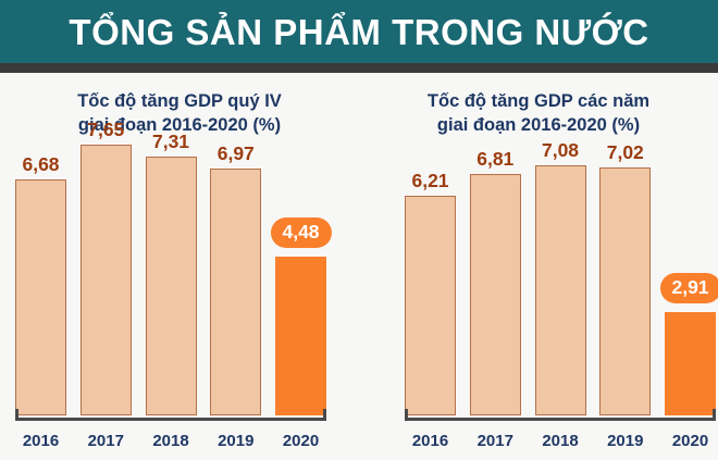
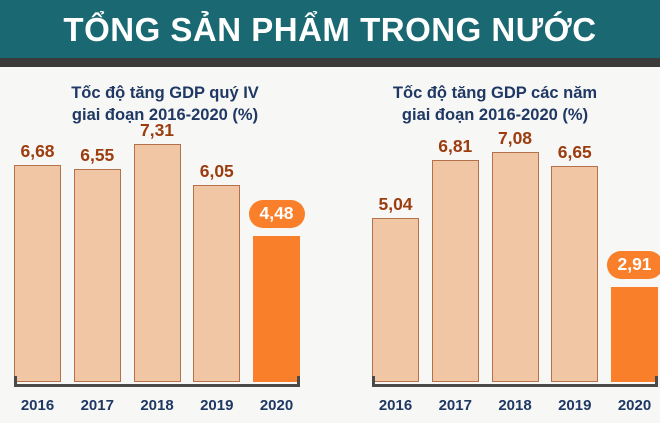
Tốc độ tăng GDP quý IV/2017: 7,65 -> 6,55
Tốc độ tăng GDP quý IV/2019: 6,97 -> 6,05
Tốc độ tăng GDP các năm/2016: 6,21 -> 5,04
Tốc độ tăng GDP các năm/2019: 7,02 -> 6,65
